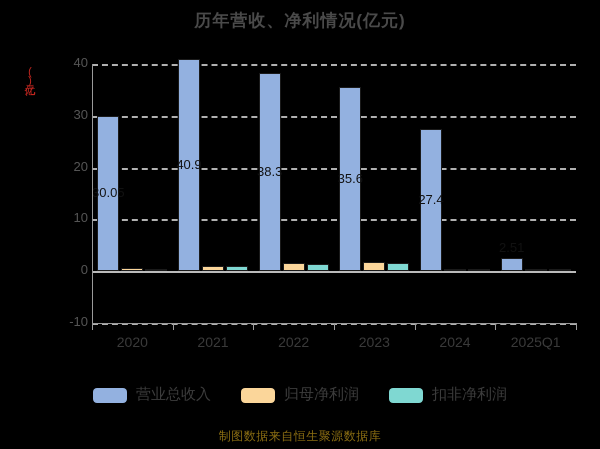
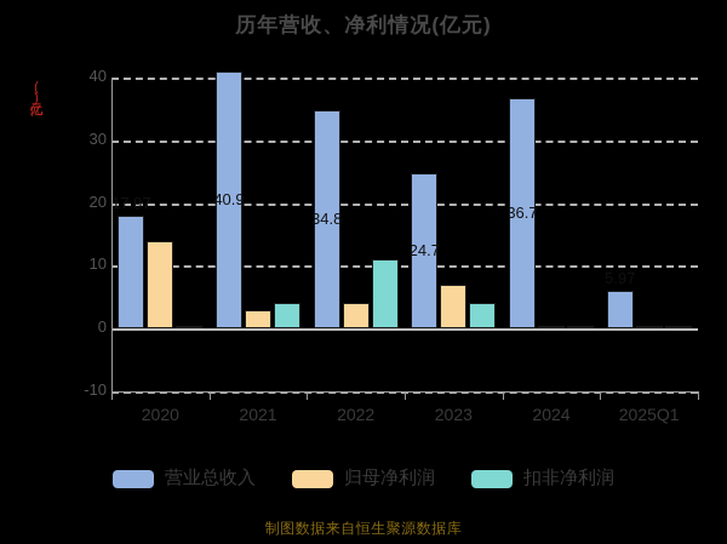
营业总收入/2020: 30.05 -> 17.97
归母净利润/2020: 1 -> 14
归母净利润/2021: 1 -> 3
扣非净利润/2021: 1 -> 4
营业总收入/2022: 38.3 -> 34.8
归母净利润/2022: 2 -> 4
扣非净利润/2022: 1 -> 11
营业总收入/2023: 35.6 -> 24.7
归母净利润/2023: 2 -> 7
扣非净利润/2023: 2 -> 4
营业总收入/2024: 27.4 -> 36.7
营业总收入/2025Q1: 2.51 -> 5.97
